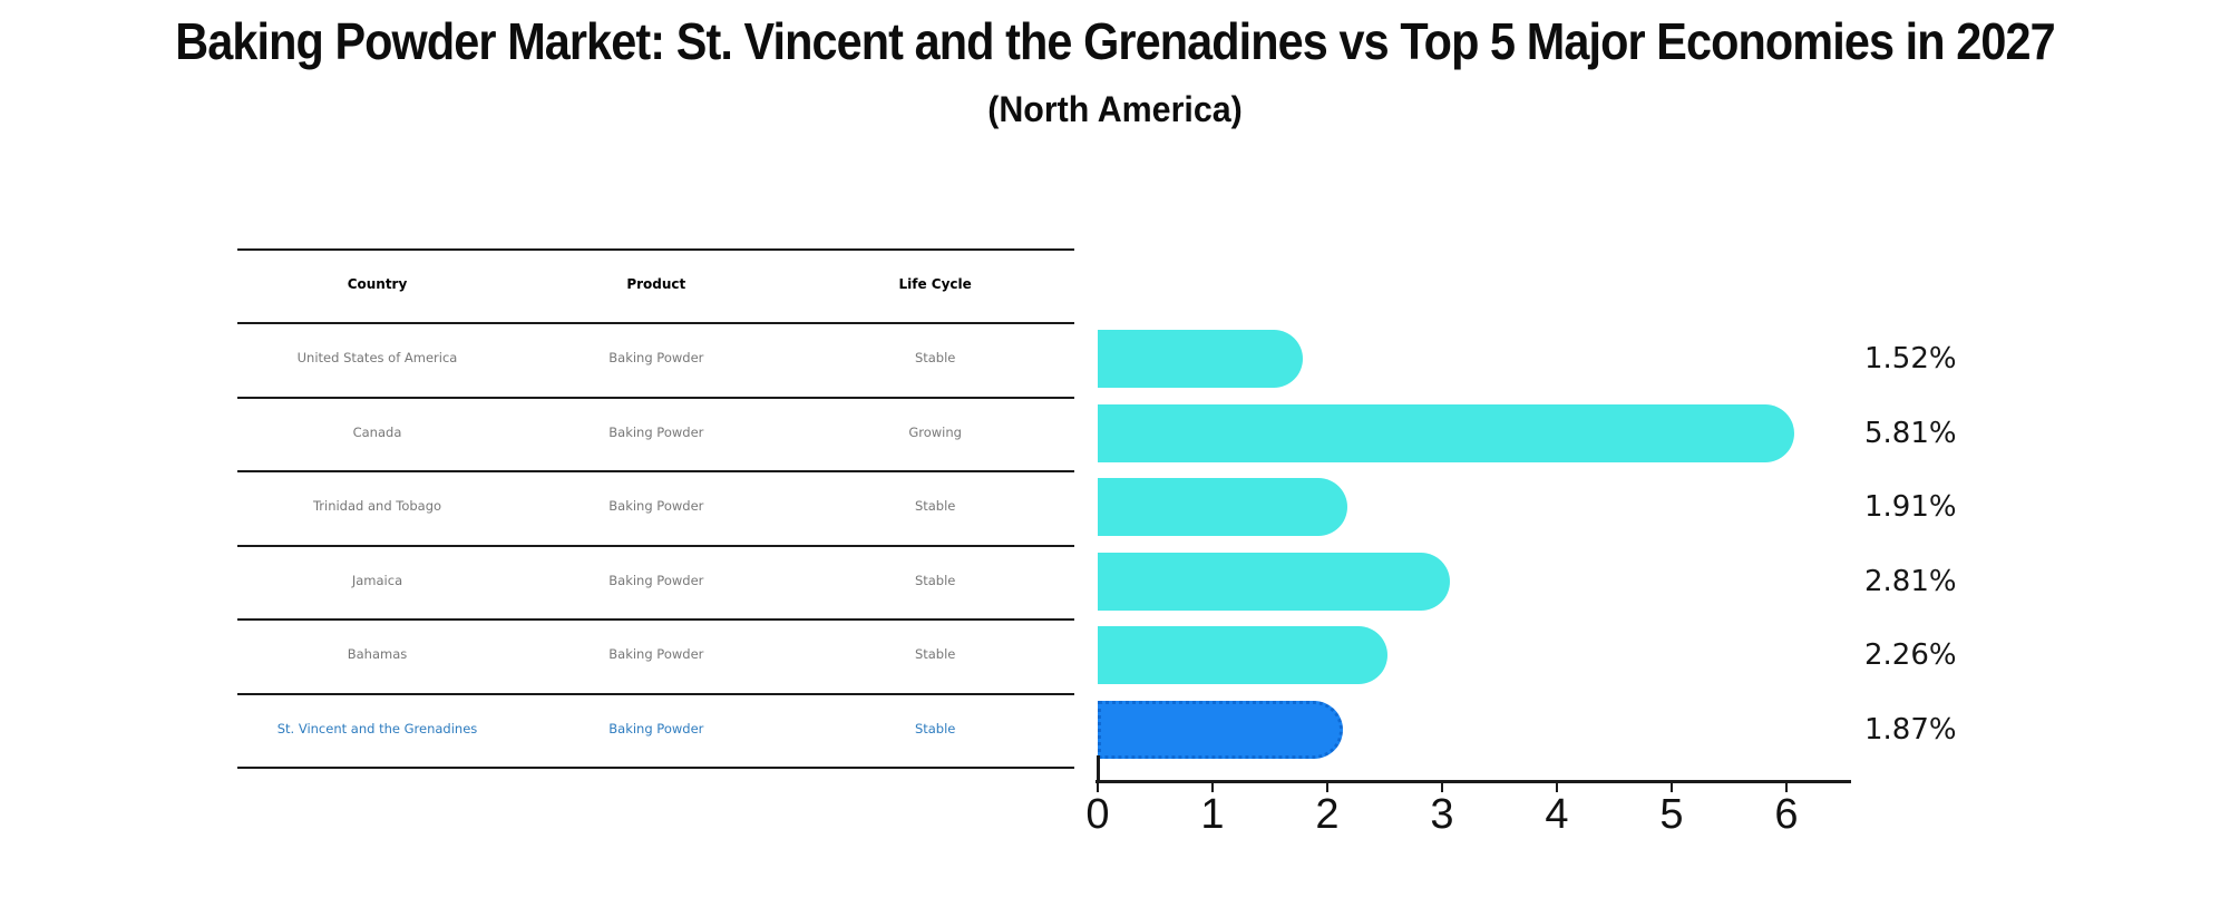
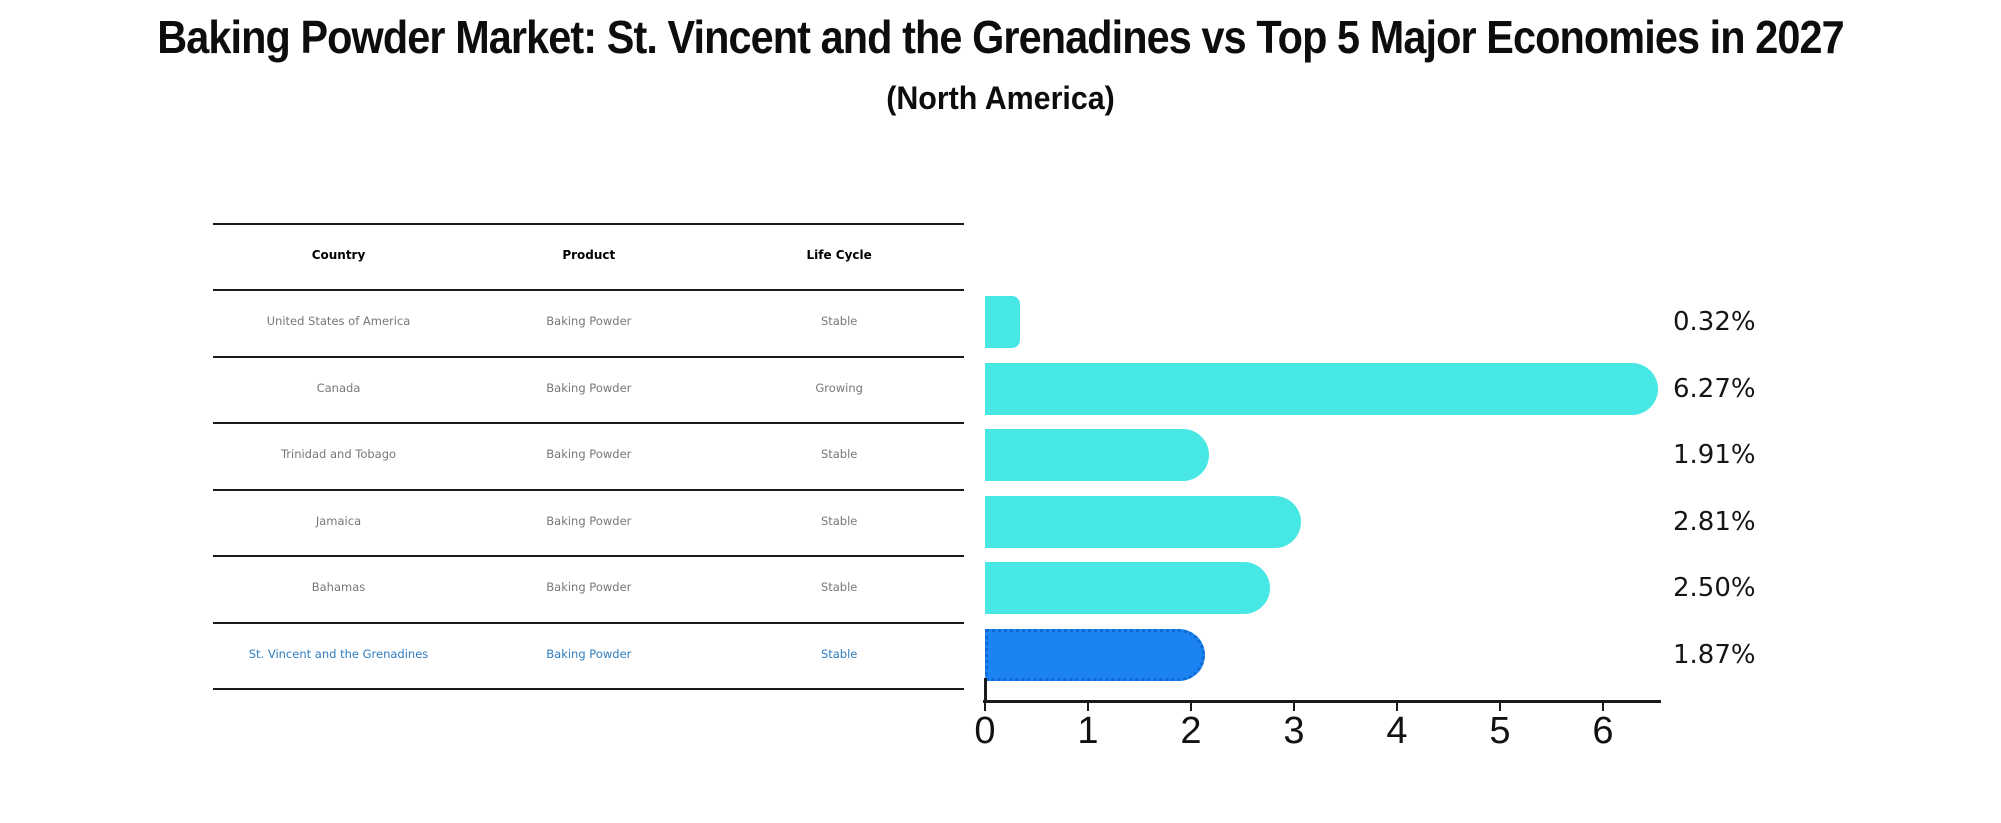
United States of America: 1.52% -> 0.32%
Canada: 5.81% -> 6.27%
Bahamas: 2.26% -> 2.50%
